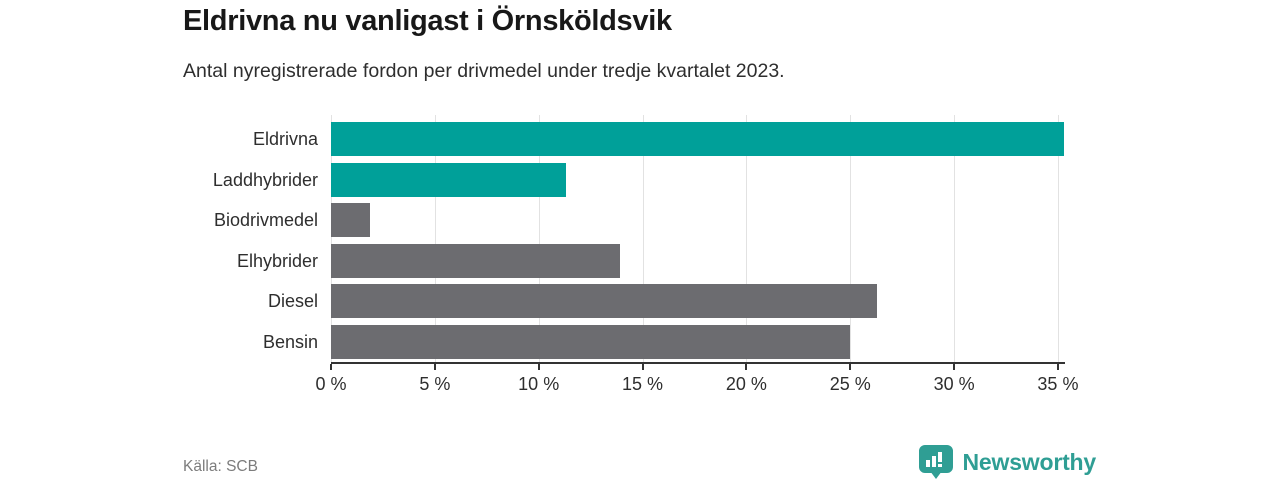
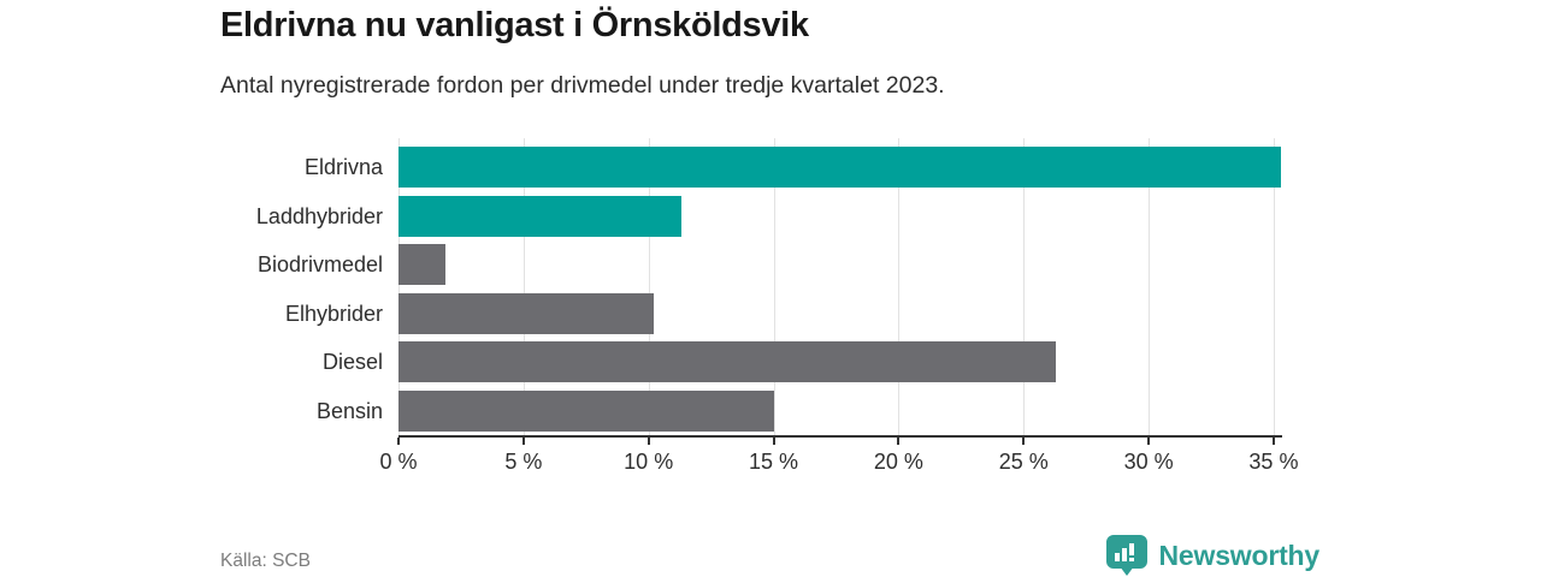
Elhybrider: 13.9% -> 10.2%
Bensin: 25.0% -> 15.0%
